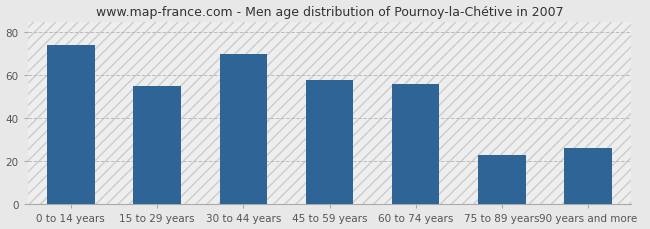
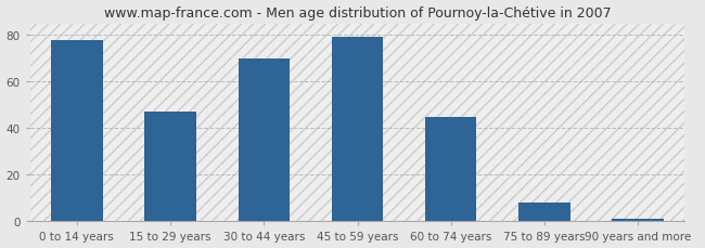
0 to 14 years: 74 -> 78
15 to 29 years: 55 -> 47
45 to 59 years: 58 -> 79
60 to 74 years: 56 -> 45
75 to 89 years: 23 -> 8
90 years and more: 26 -> 1
